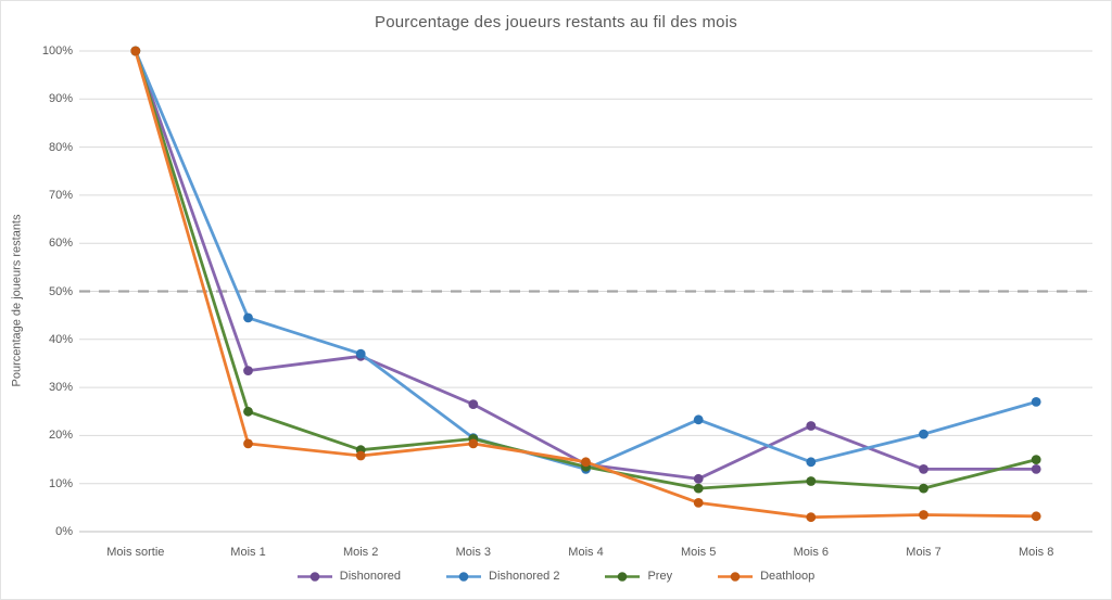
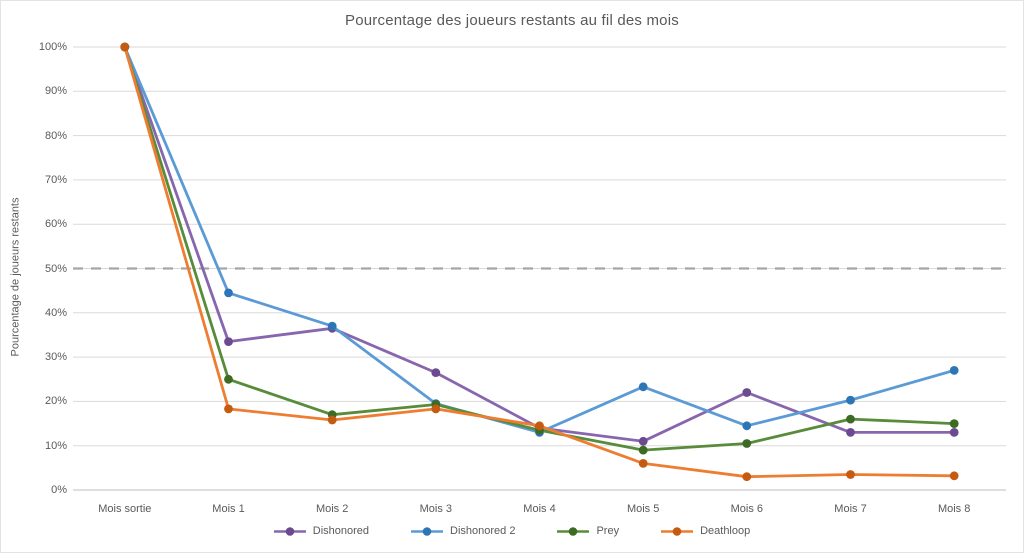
Prey/Mois 7: 9% -> 16%
